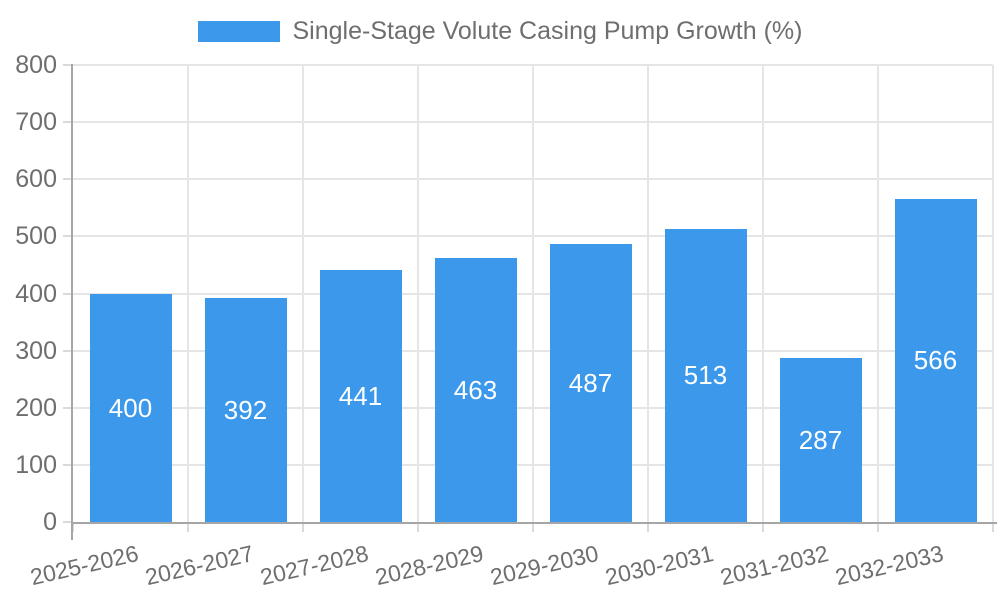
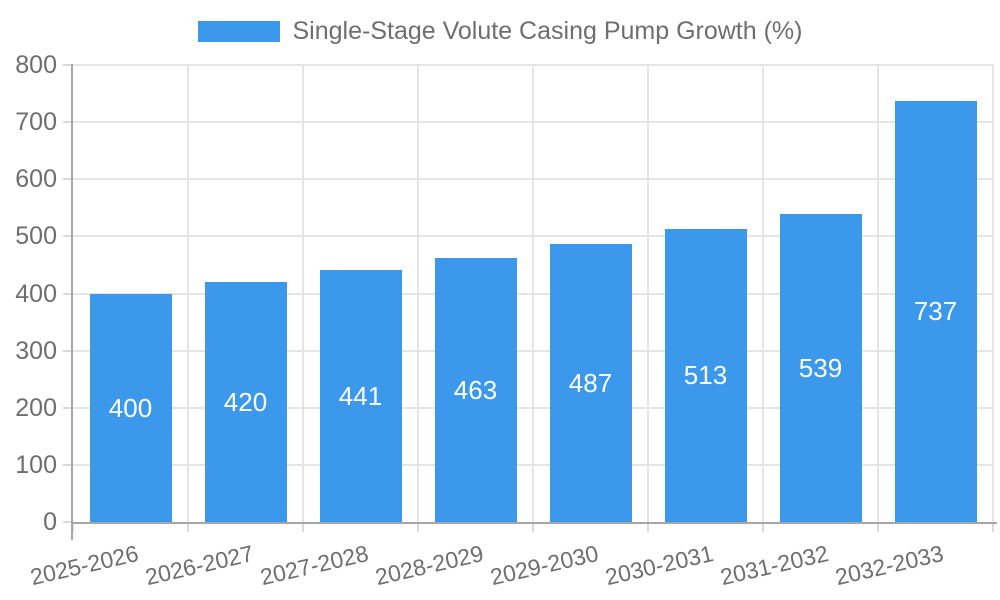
2026-2027: 392 -> 420
2031-2032: 287 -> 539
2032-2033: 566 -> 737
